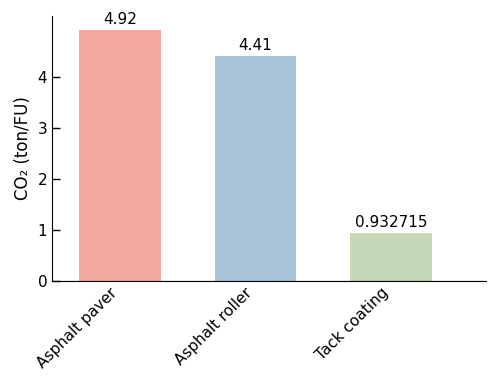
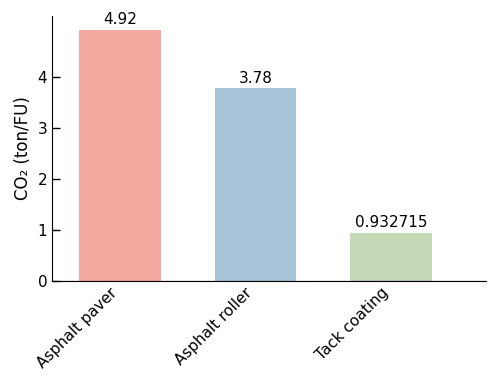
Asphalt roller: 4.41 -> 3.78
